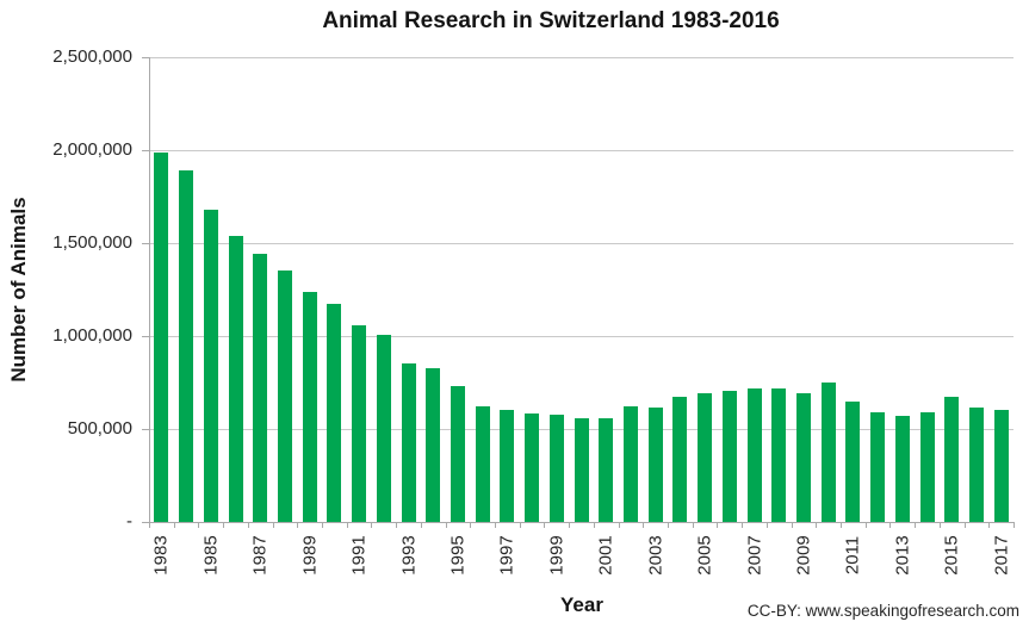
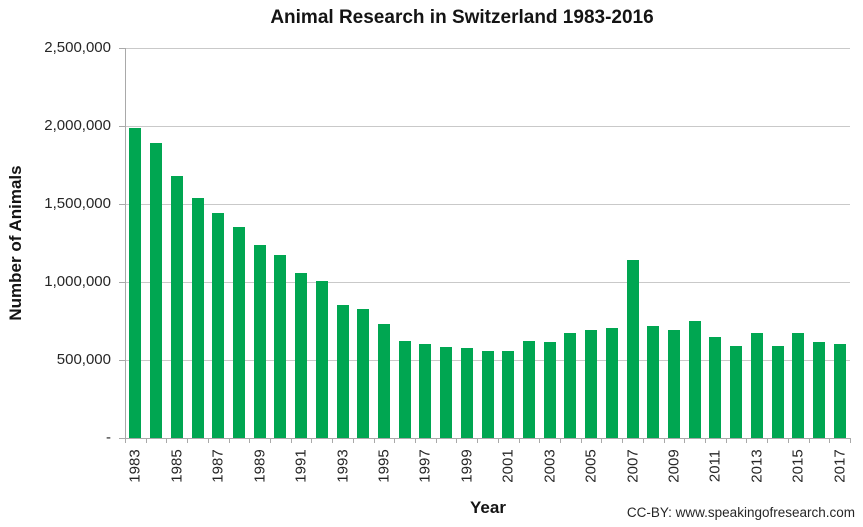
2007: 720000 -> 1140000
2013: 570000 -> 670000
